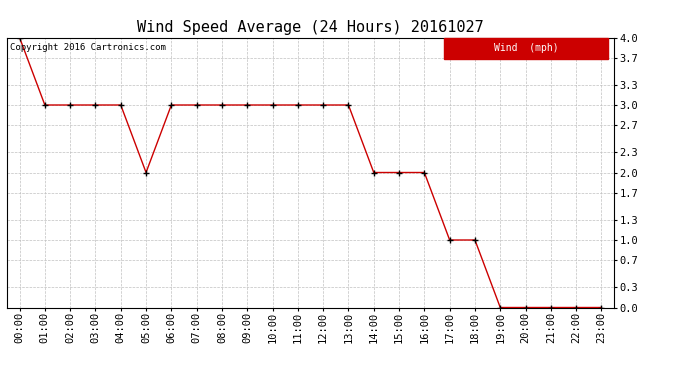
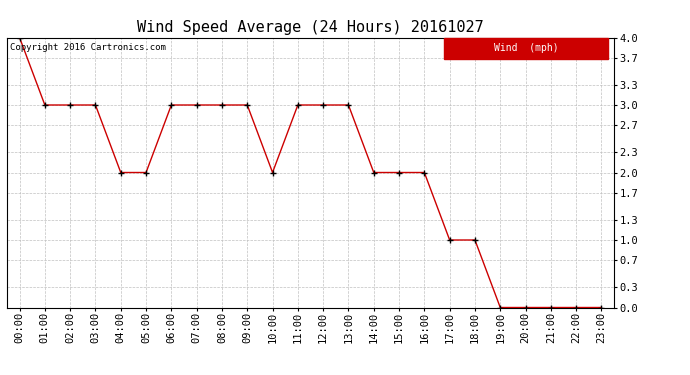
04:00: 3 -> 2
10:00: 3 -> 2
